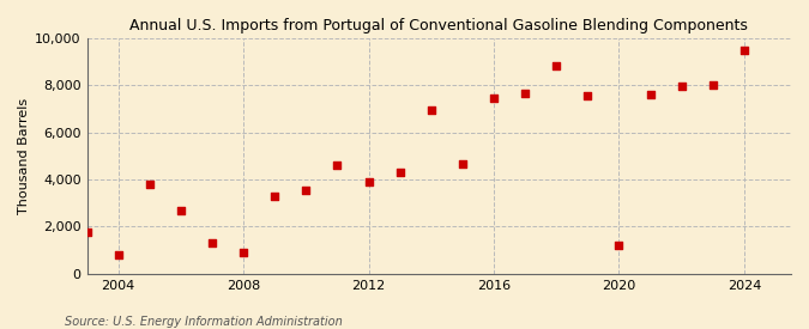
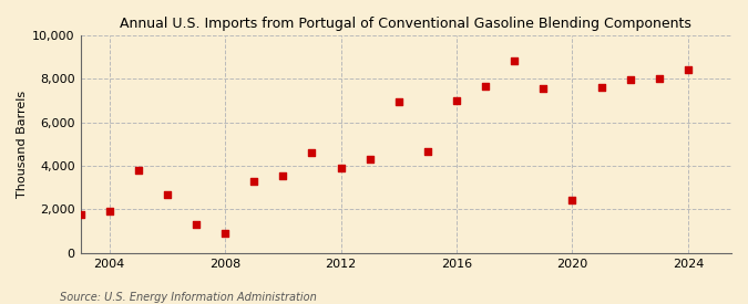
2004: 800 -> 1,900
2016: 7,400 -> 7,000
2020: 1,200 -> 2,400
2024: 9,500 -> 8,400
